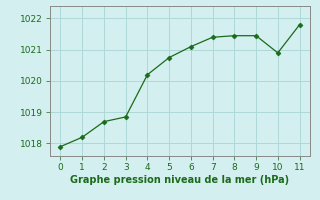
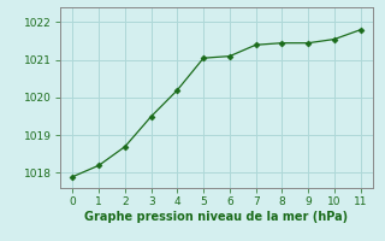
3: 1018.85 -> 1019.50
5: 1020.75 -> 1021.05
10: 1020.90 -> 1021.55
